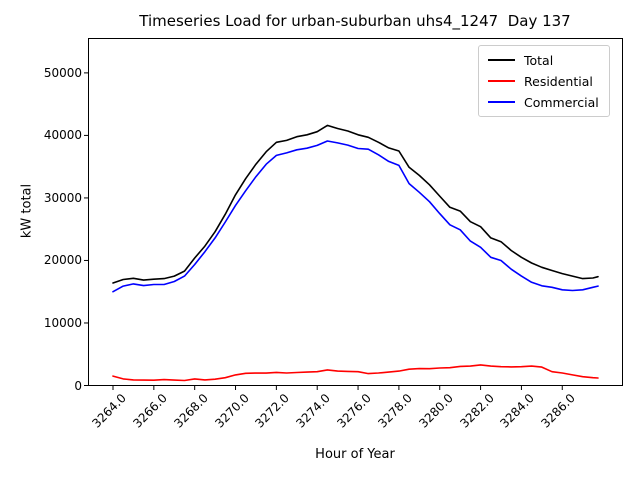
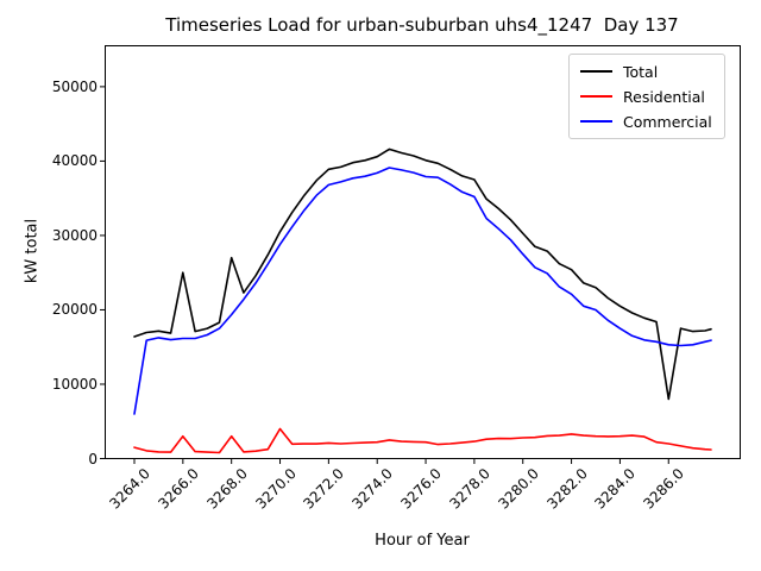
Commercial/3264.0: 15000 -> 6000
Total/3266.0: 17000 -> 25000
Residential/3266.0: 1000 -> 3000
Total/3268.0: 20000 -> 27000
Residential/3268.0: 1000 -> 3000
Residential/3270.0: 2000 -> 4000
Total/3286.0: 18000 -> 8000
